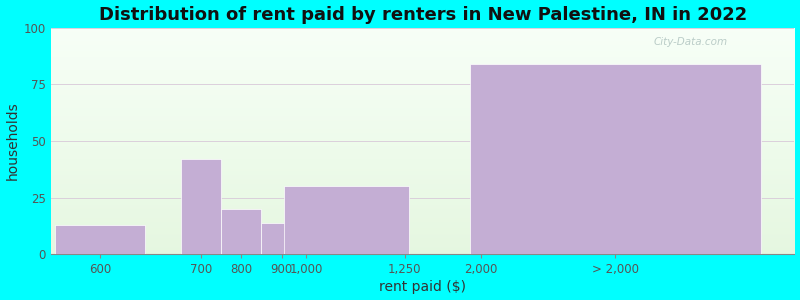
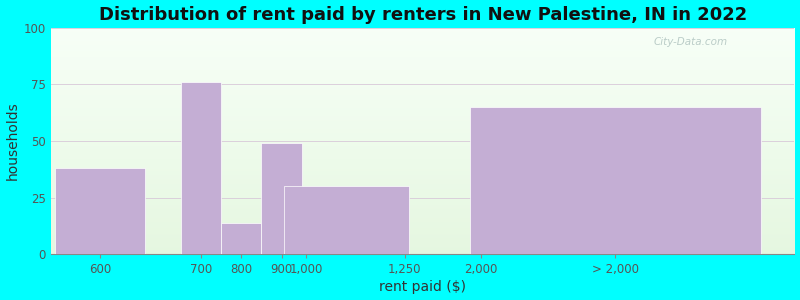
600: 13 -> 38
700: 42 -> 76
800: 20 -> 14
900: 14 -> 49
> 2,000: 84 -> 65
